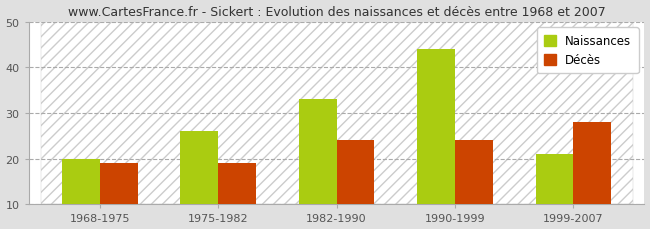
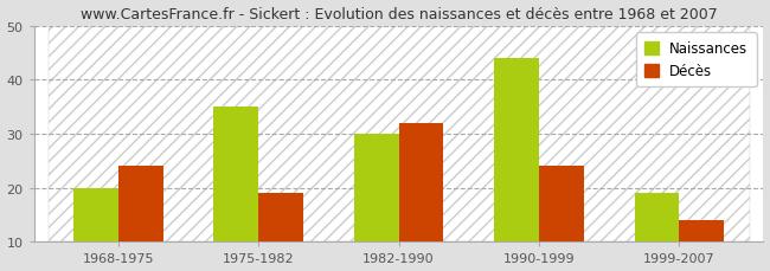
Décès/1968-1975: 19 -> 24
Naissances/1975-1982: 26 -> 35
Naissances/1982-1990: 33 -> 30
Décès/1982-1990: 24 -> 32
Naissances/1999-2007: 21 -> 19
Décès/1999-2007: 28 -> 14
